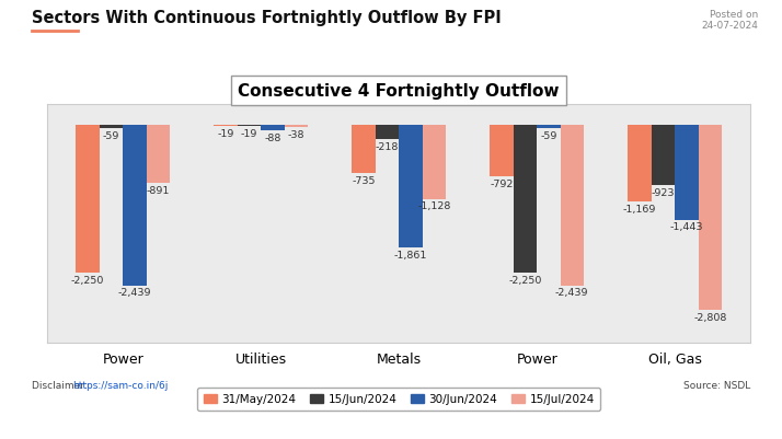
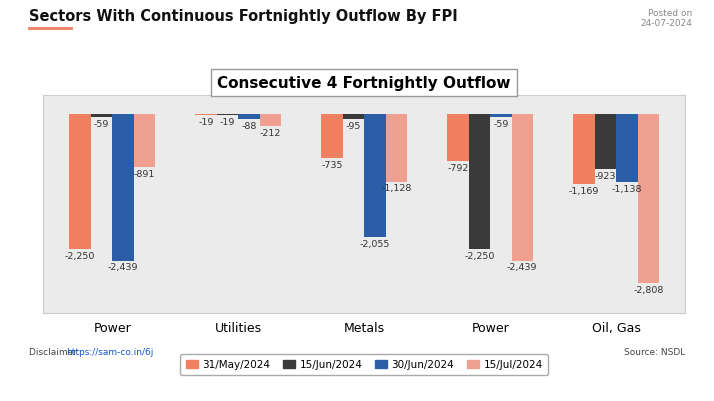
15/Jul/2024/Utilities: -38 -> -212
15/Jun/2024/Metals: -218 -> -95
30/Jun/2024/Metals: -1,861 -> -2,055
30/Jun/2024/Oil, Gas: -1,443 -> -1,138
